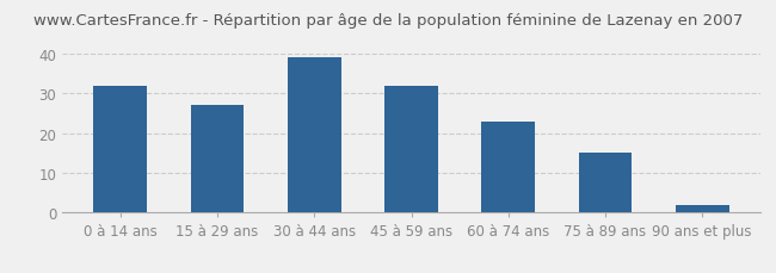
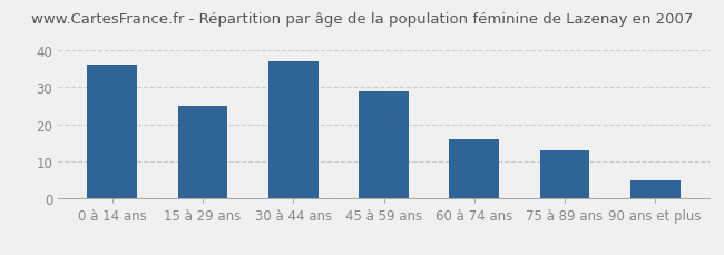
0 à 14 ans: 32 -> 36
15 à 29 ans: 27 -> 25
30 à 44 ans: 39 -> 37
45 à 59 ans: 32 -> 29
60 à 74 ans: 23 -> 16
75 à 89 ans: 15 -> 13
90 ans et plus: 2 -> 5
